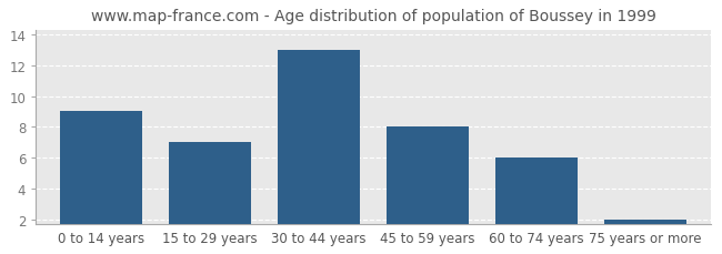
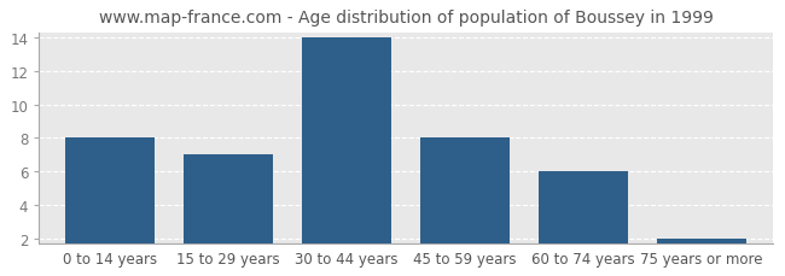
0 to 14 years: 9 -> 8
30 to 44 years: 13 -> 14
